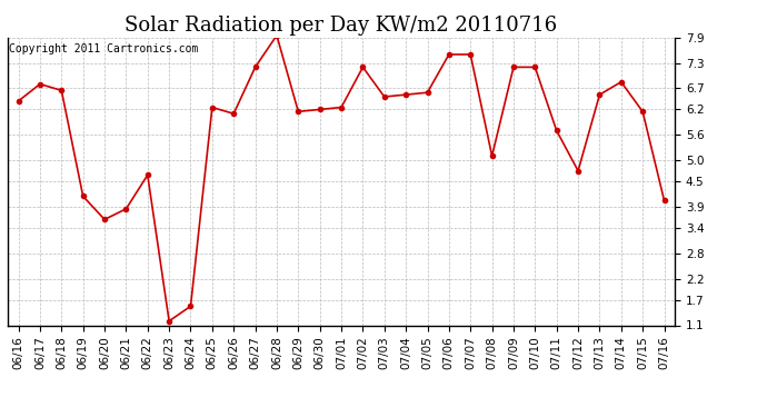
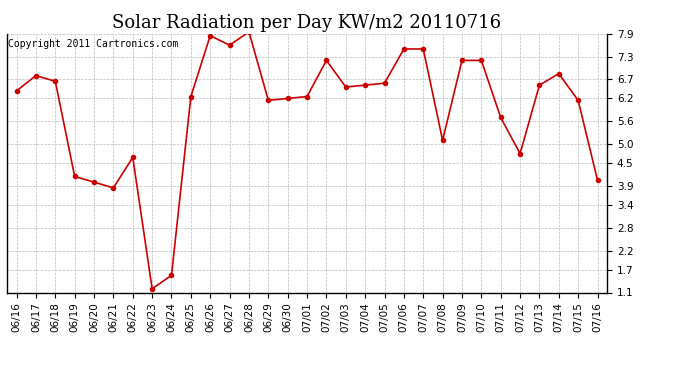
06/20: 3.60 -> 4.00
06/26: 6.10 -> 7.85
06/27: 7.20 -> 7.60
